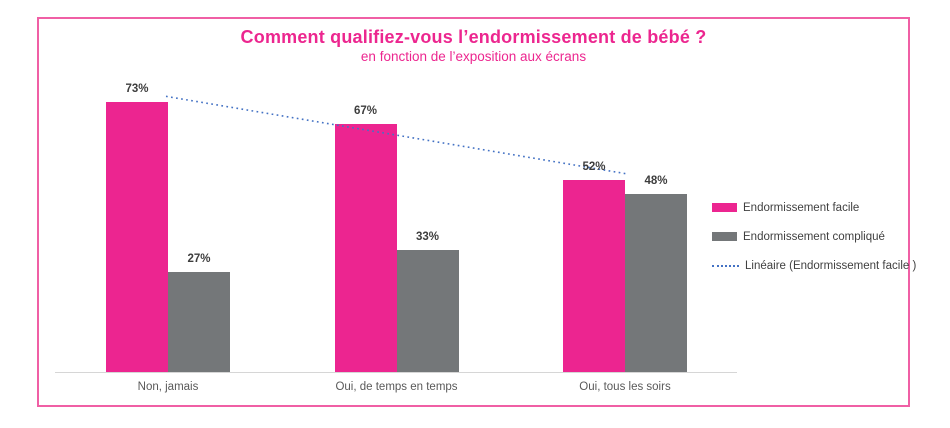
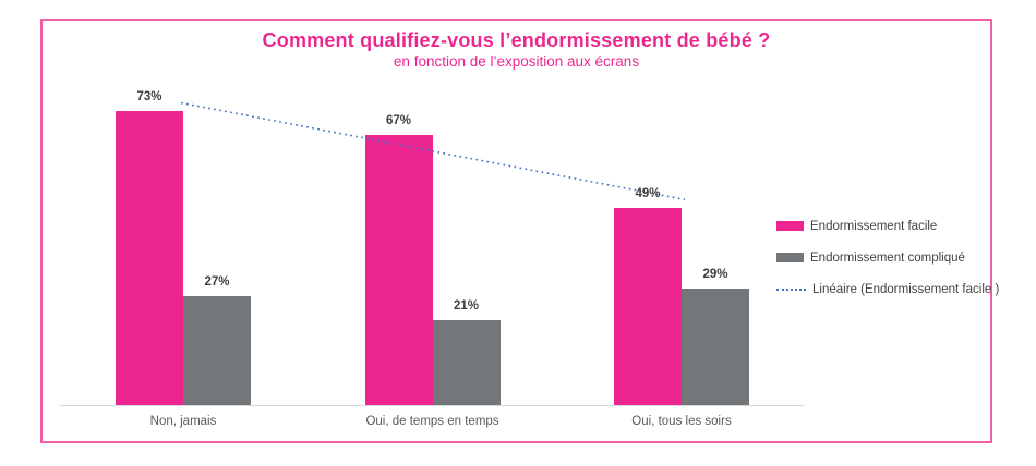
Endormissement compliqué/Oui, de temps en temps: 33% -> 21%
Endormissement facile/Oui, tous les soirs: 52% -> 49%
Endormissement compliqué/Oui, tous les soirs: 48% -> 29%
